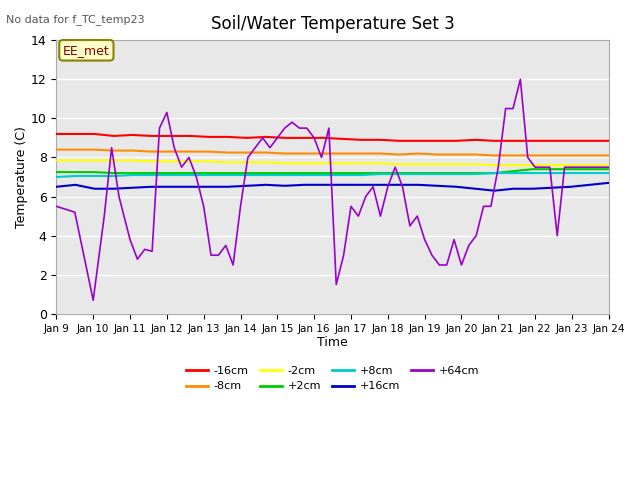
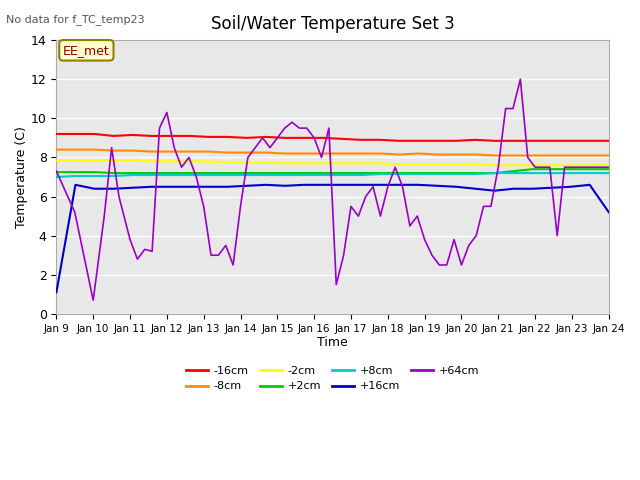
+16cm/Jan 9: 6.5 -> 1.1
+64cm/Jan 9: 5.5 -> 7.3
+16cm/Jan 24: 6.7 -> 5.2
